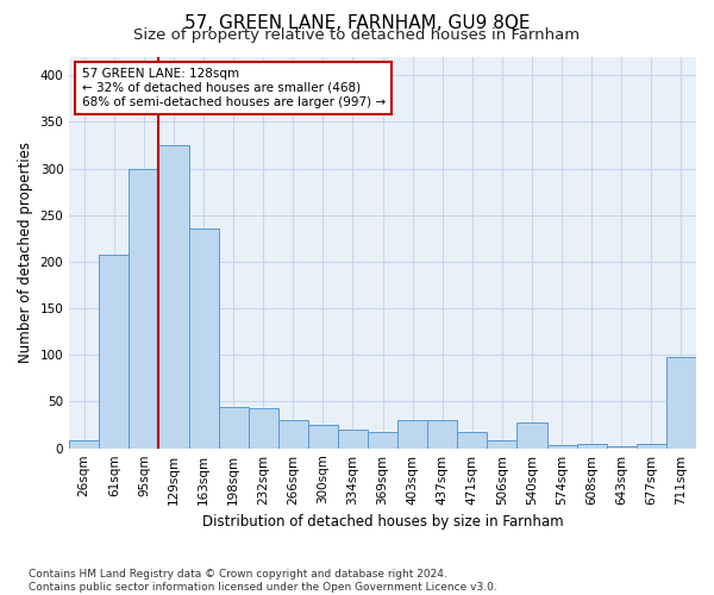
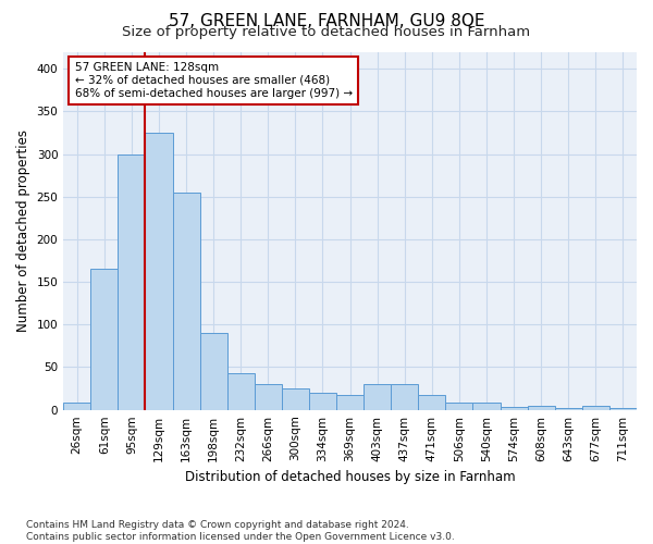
61sqm: 208 -> 165
163sqm: 236 -> 255
198sqm: 44 -> 90
540sqm: 28 -> 8
711sqm: 98 -> 2
